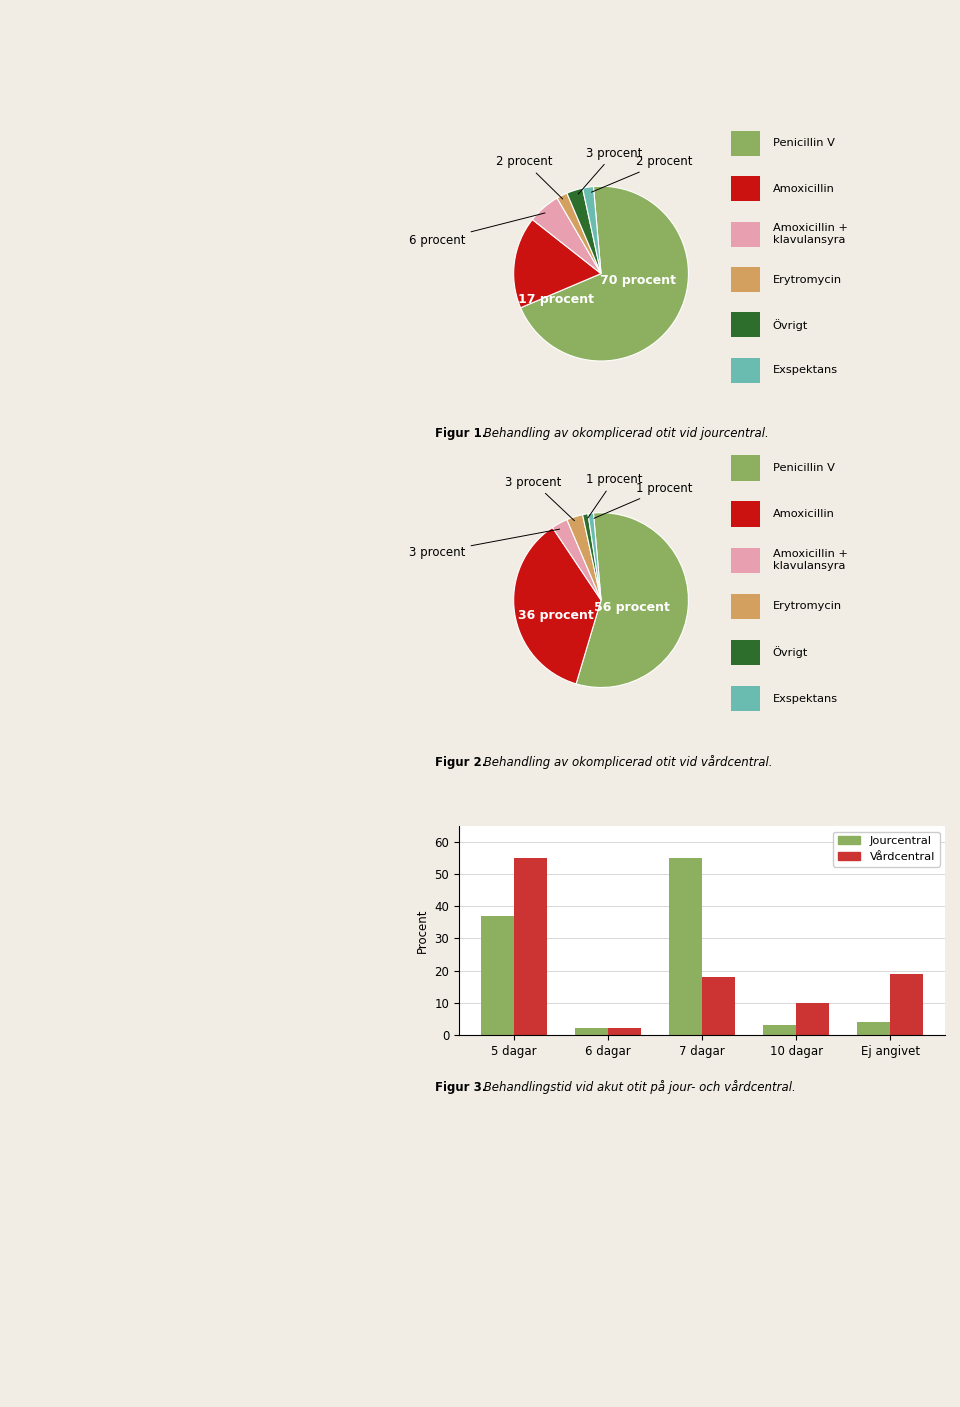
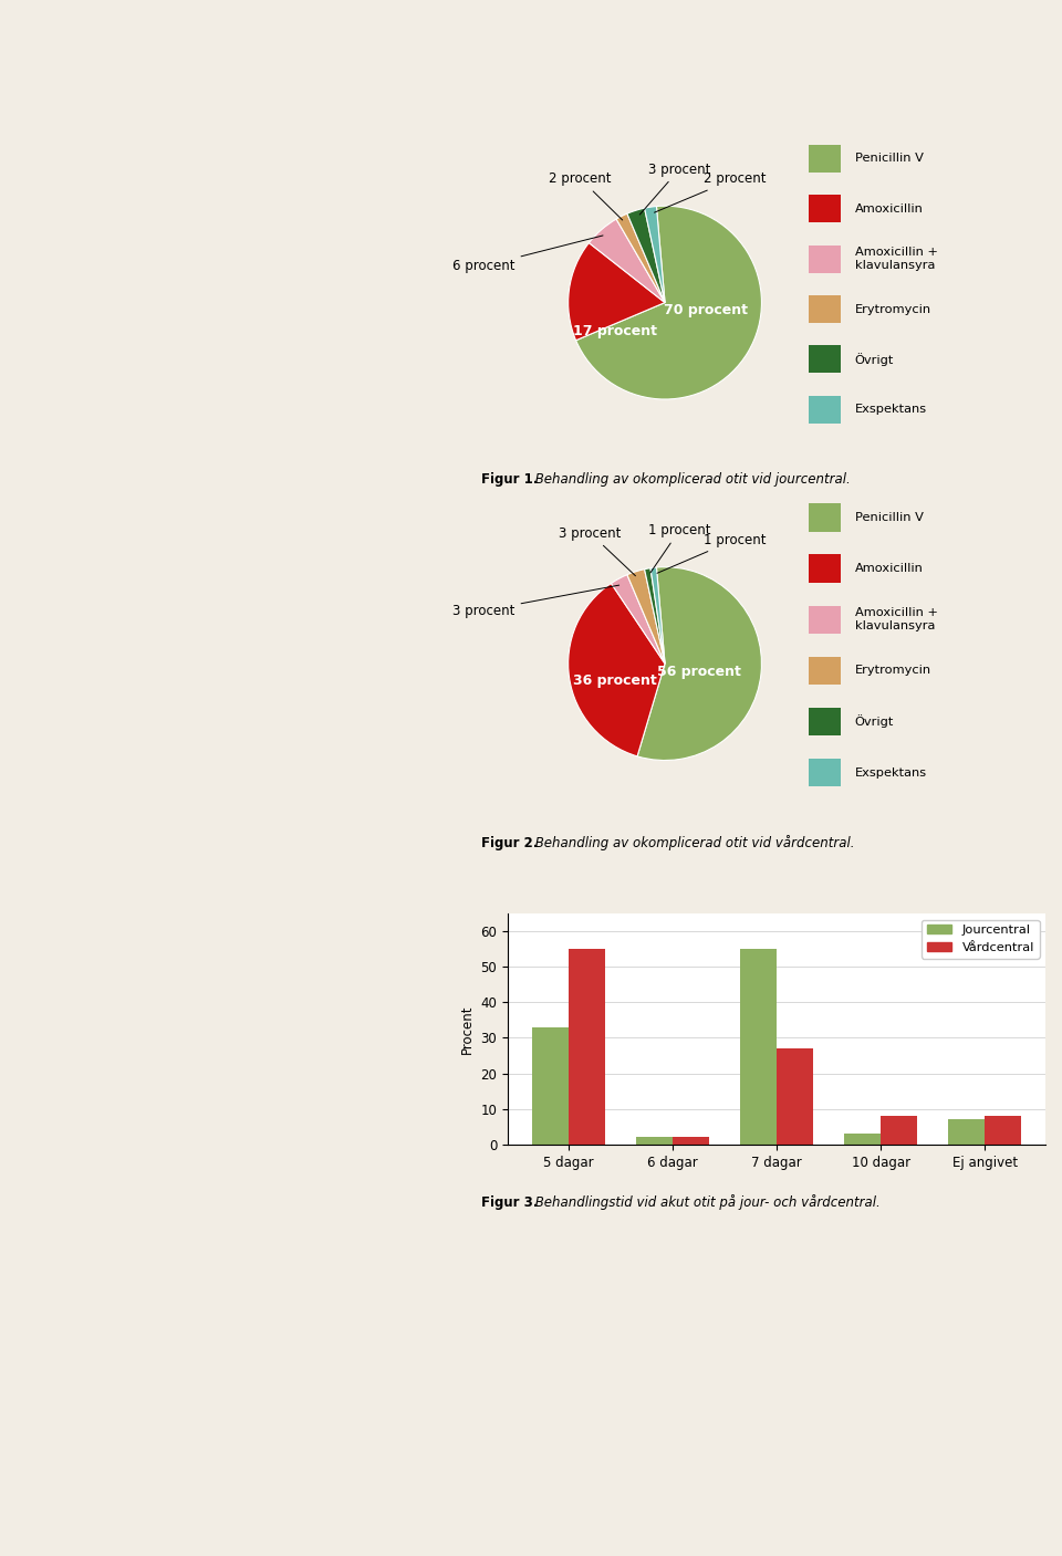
Jourcentral/5 dagar: 37 -> 33
Vårdcentral/7 dagar: 18 -> 27
Vårdcentral/10 dagar: 10 -> 8
Jourcentral/Ej angivet: 4 -> 7
Vårdcentral/Ej angivet: 19 -> 8
